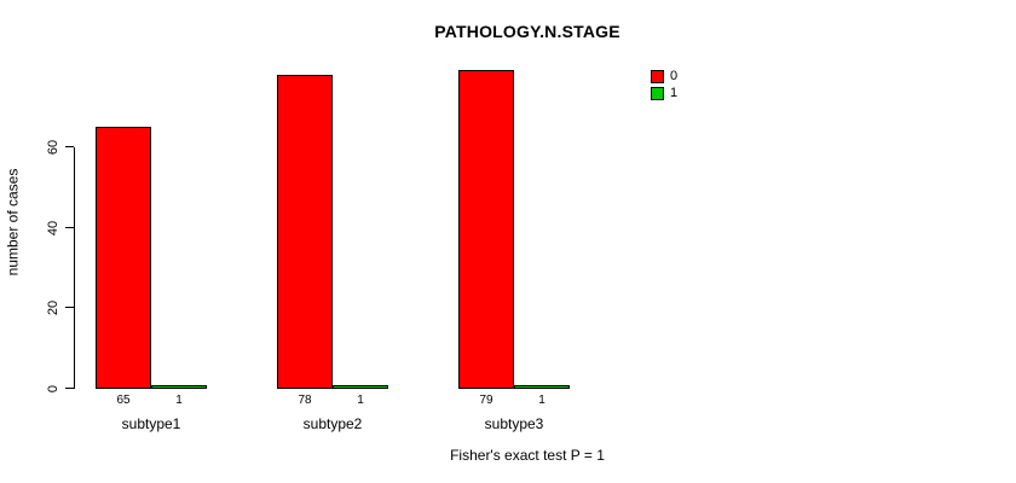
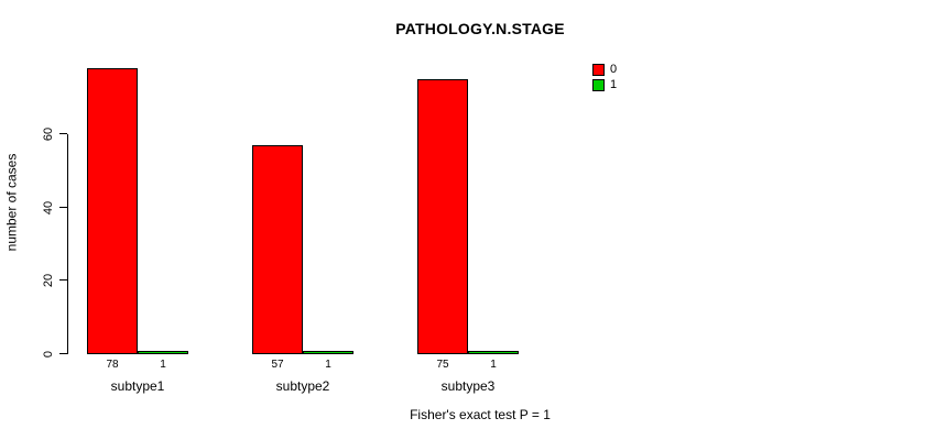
0/subtype1: 65 -> 78
0/subtype2: 78 -> 57
0/subtype3: 79 -> 75
